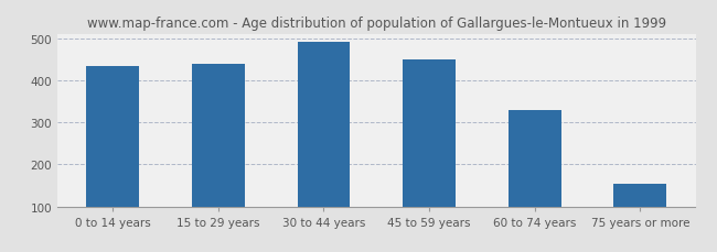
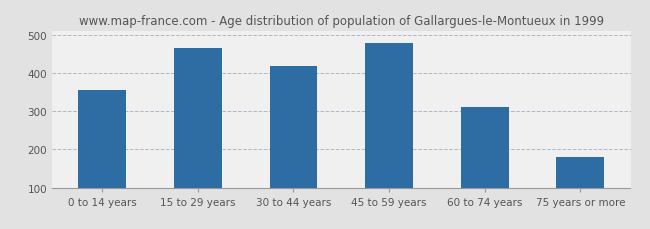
0 to 14 years: 435 -> 355
15 to 29 years: 440 -> 465
30 to 44 years: 493 -> 420
45 to 59 years: 450 -> 480
60 to 74 years: 329 -> 310
75 years or more: 155 -> 180
